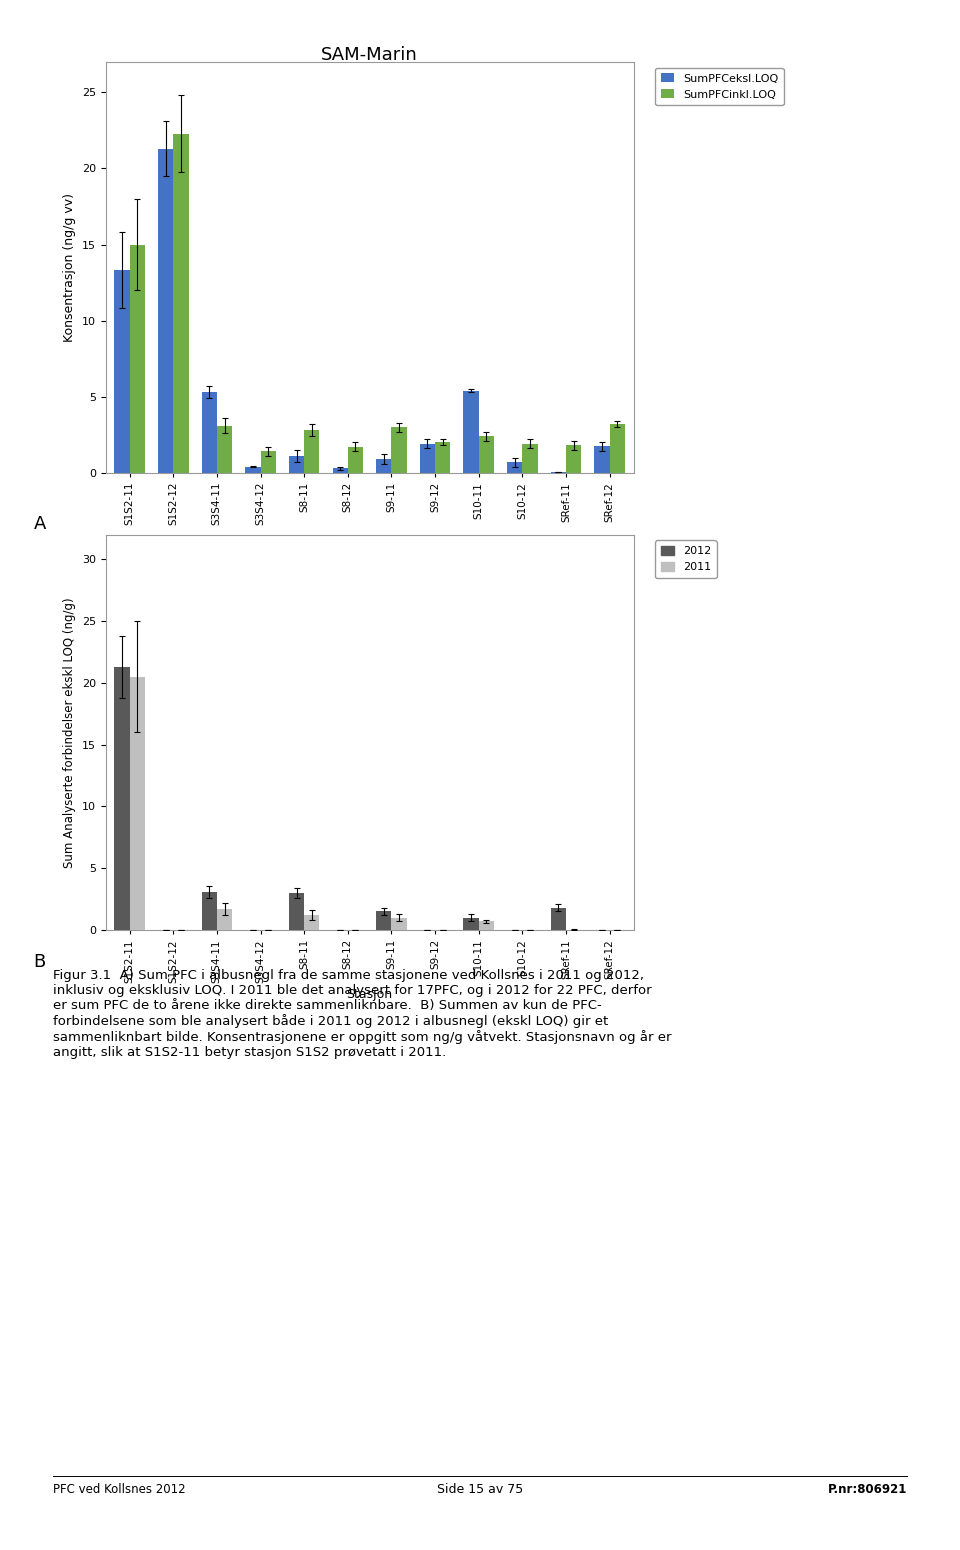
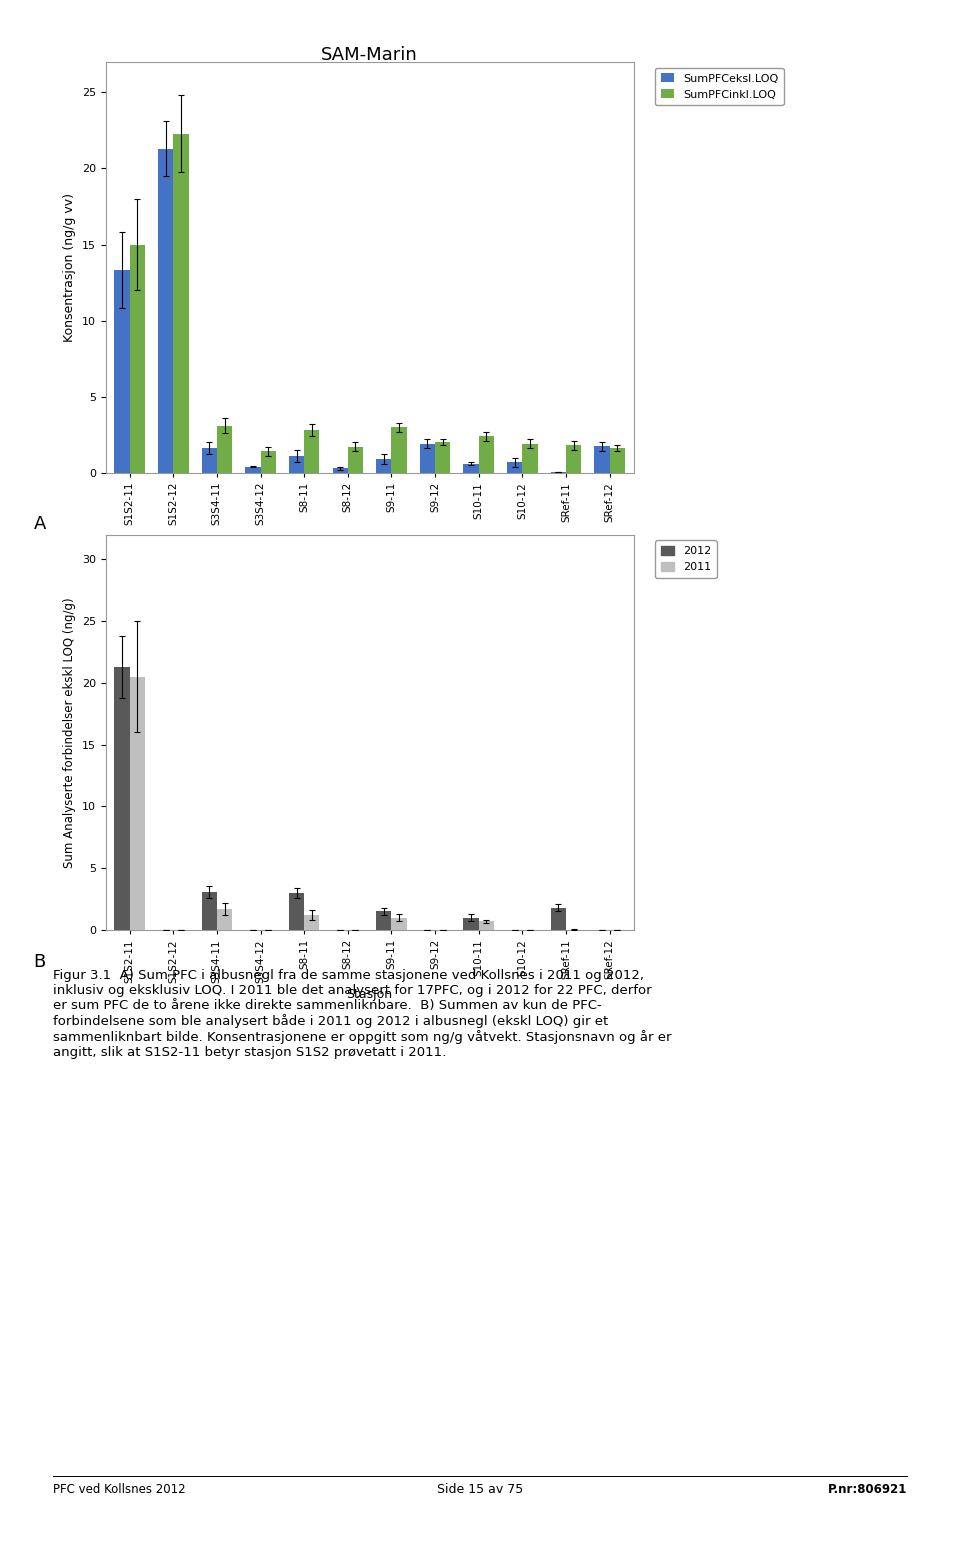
SumPFCeksl.LOQ/S3S4-11: 5.3 -> 1.6
SumPFCeksl.LOQ/S10-11: 5.4 -> 0.6
SumPFCinkl.LOQ/SRef-12: 3.2 -> 1.6
